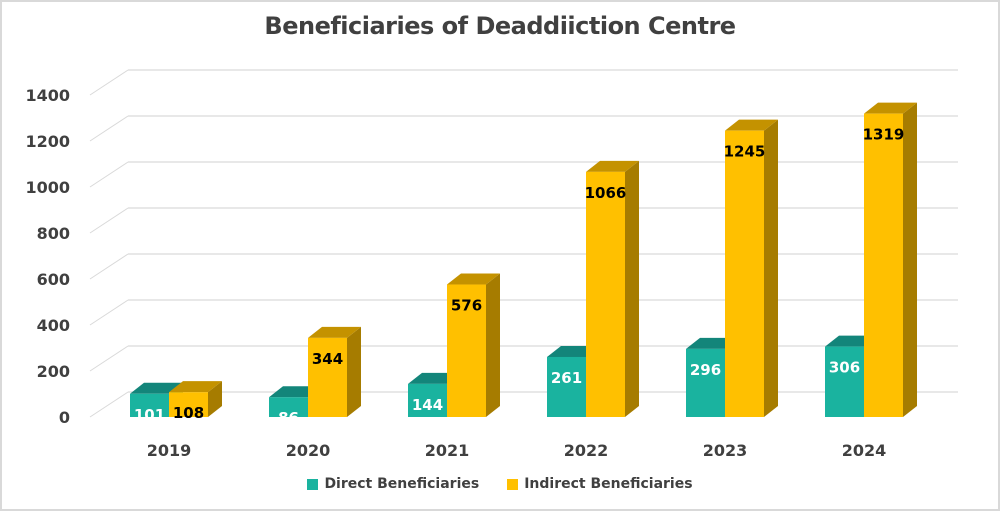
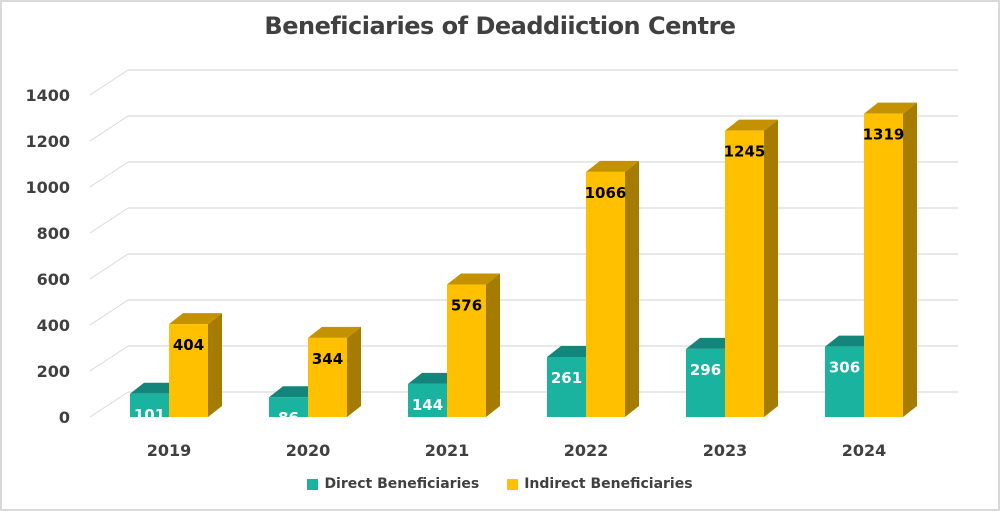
Indirect Beneficiaries/2019: 108 -> 404
